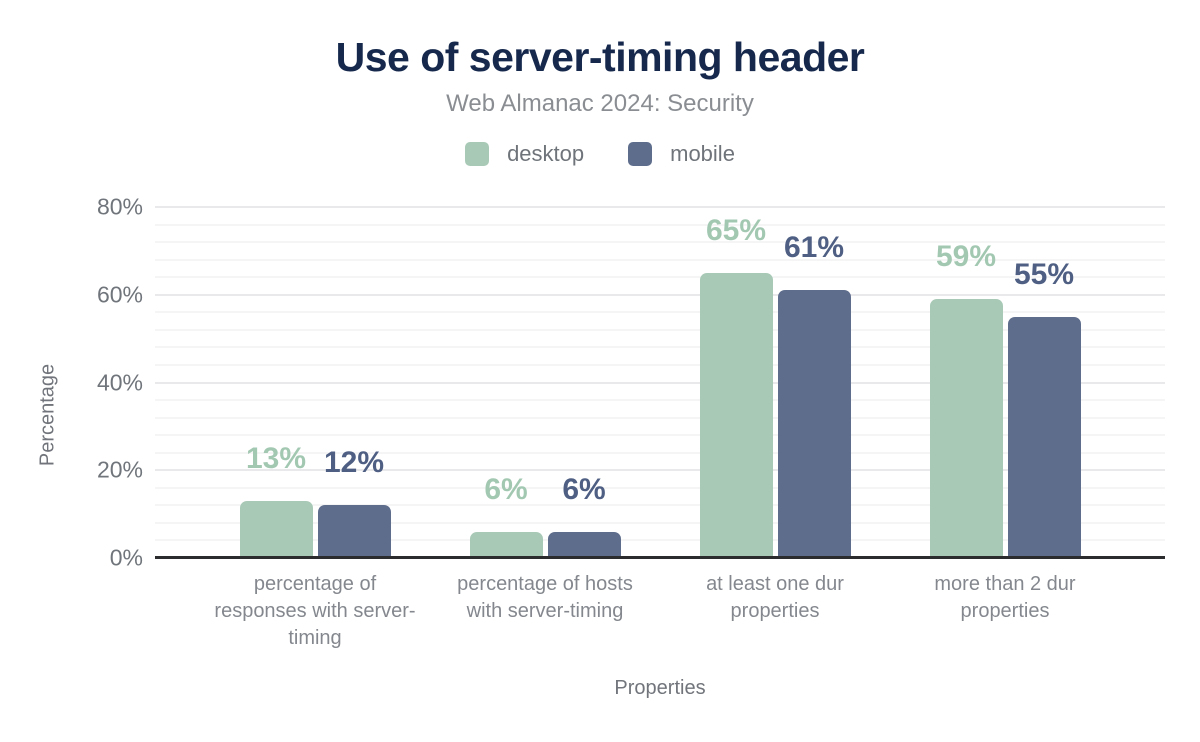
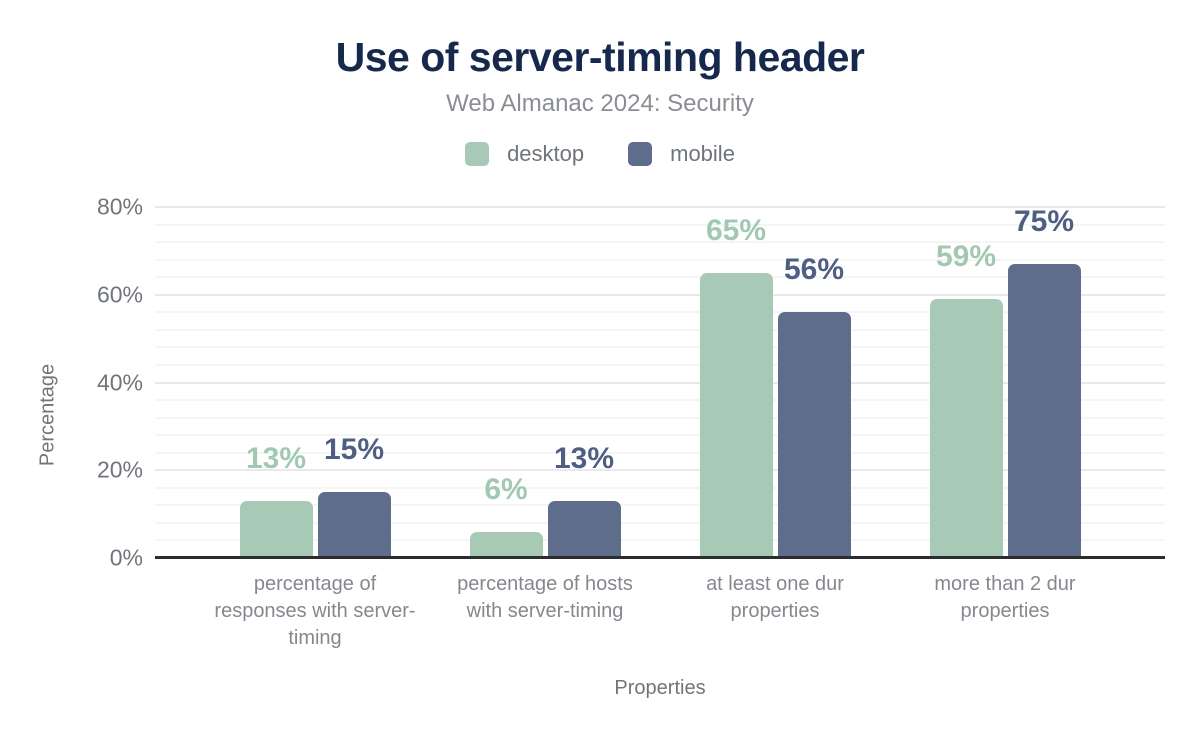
mobile/percentage of responses with server-timing: 12% -> 15%
mobile/percentage of hosts with server-timing: 6% -> 13%
mobile/at least one dur properties: 61% -> 56%
mobile/more than 2 dur properties: 55% -> 75%
